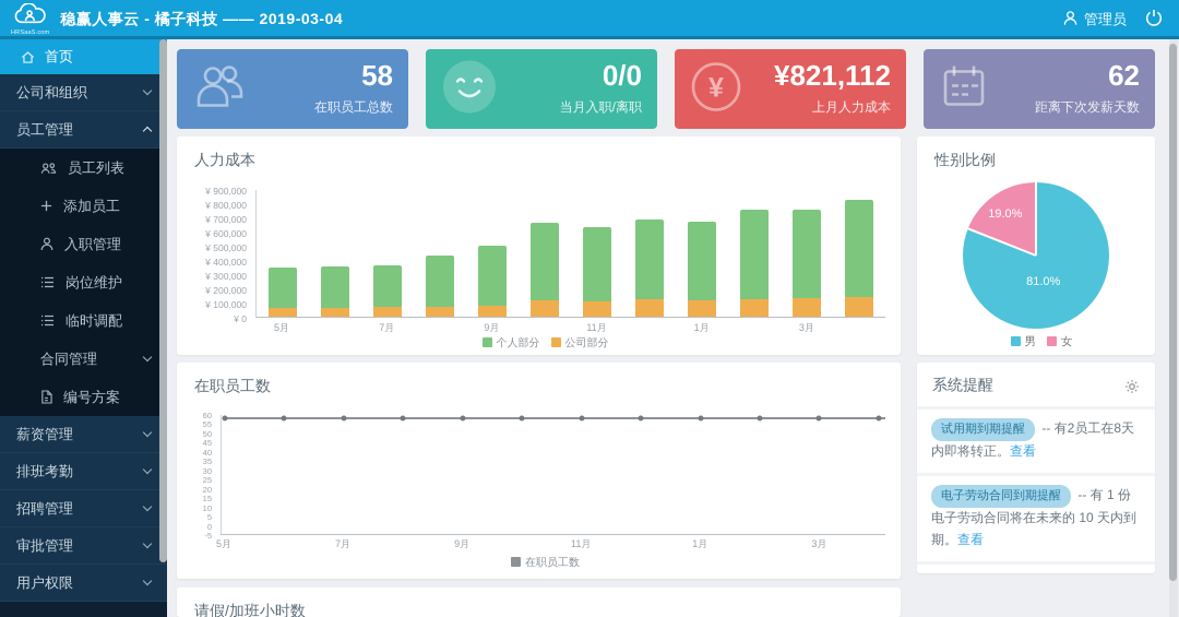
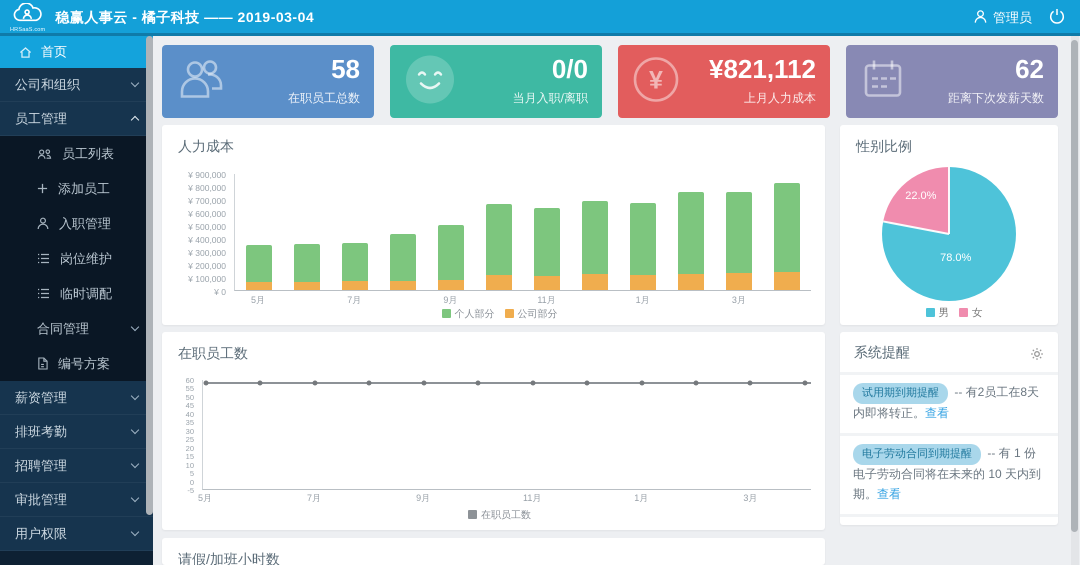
性别比例/男: 81.0% -> 78.0%
性别比例/女: 19.0% -> 22.0%
